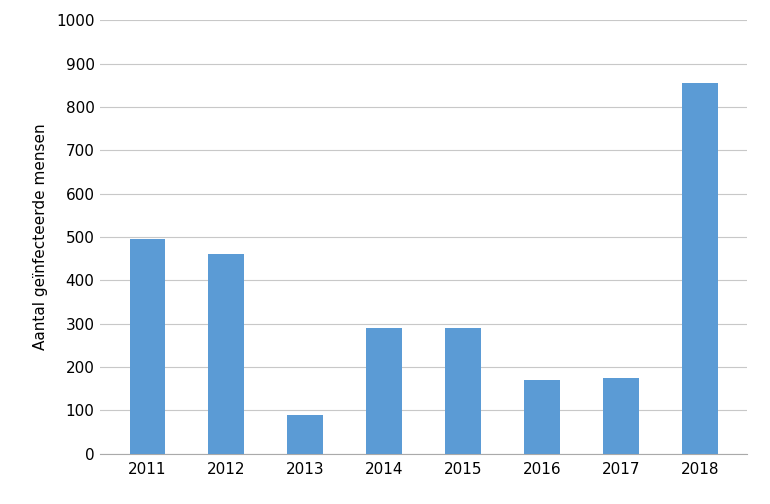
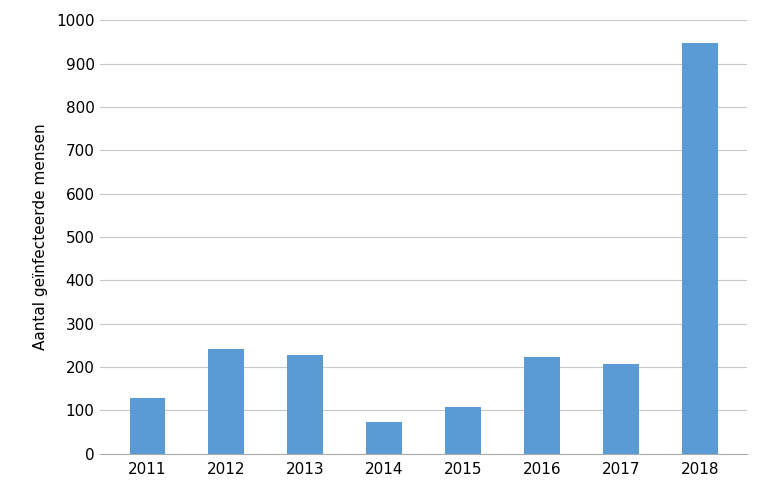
2011: 495 -> 128
2012: 460 -> 241
2013: 90 -> 228
2014: 290 -> 74
2015: 290 -> 108
2016: 170 -> 224
2017: 175 -> 206
2018: 855 -> 947
